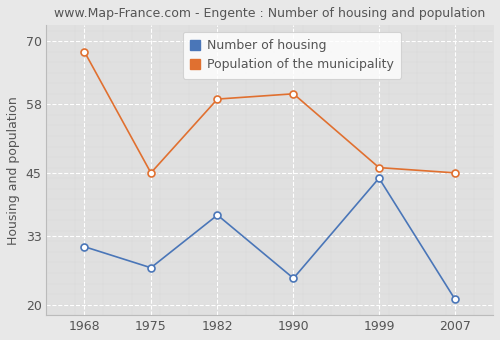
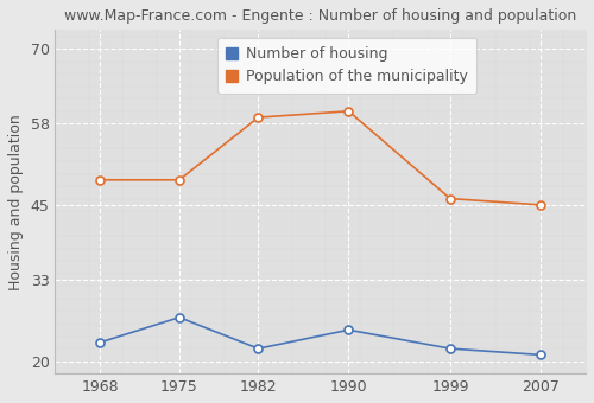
Number of housing/1968: 31 -> 23
Population of the municipality/1968: 68 -> 49
Population of the municipality/1975: 45 -> 49
Number of housing/1982: 37 -> 22
Number of housing/1999: 44 -> 22
